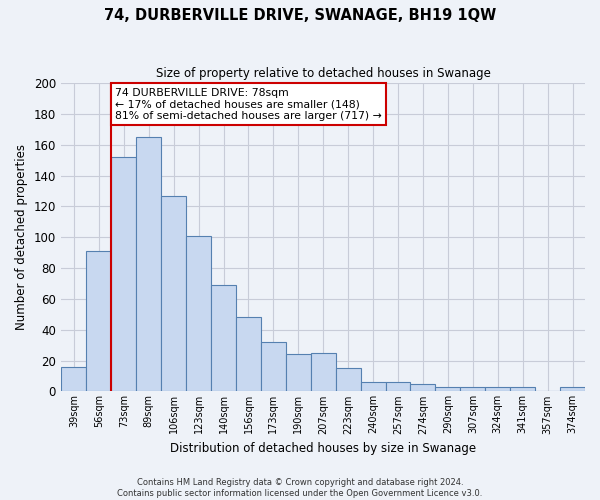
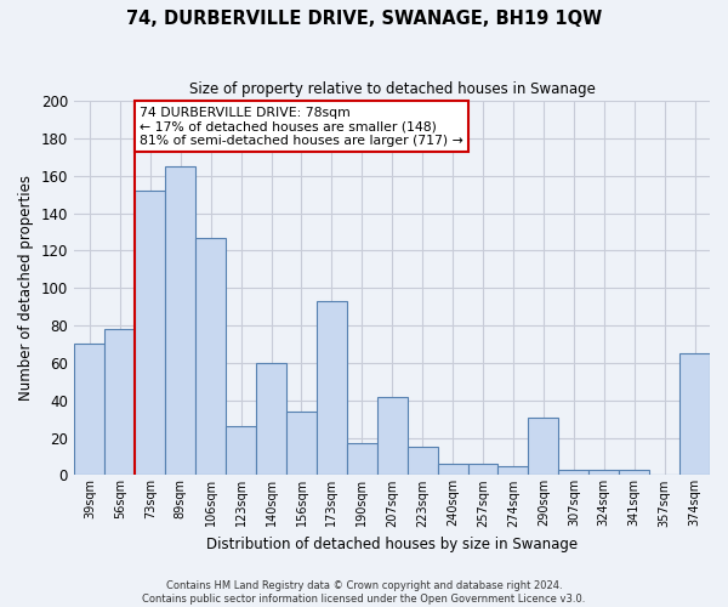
39sqm: 16 -> 70
56sqm: 91 -> 78
123sqm: 101 -> 26
140sqm: 69 -> 60
156sqm: 48 -> 34
173sqm: 32 -> 93
190sqm: 24 -> 17
207sqm: 25 -> 42
290sqm: 3 -> 31
374sqm: 3 -> 65
